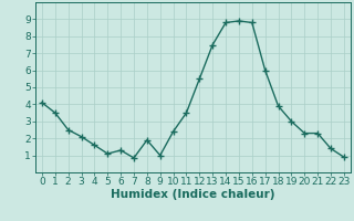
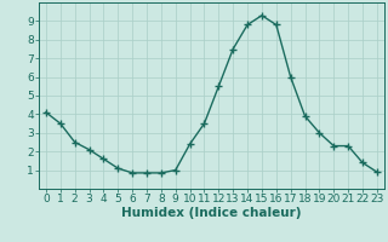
6: 1.3 -> 0.8
8: 1.9 -> 0.8
15: 8.9 -> 9.3
